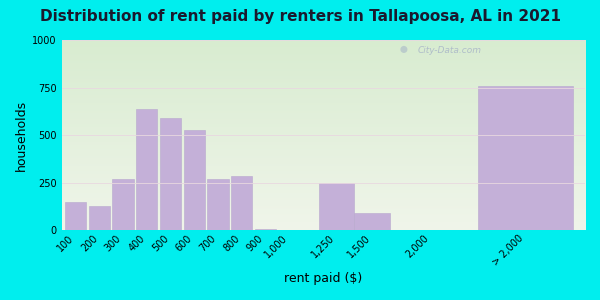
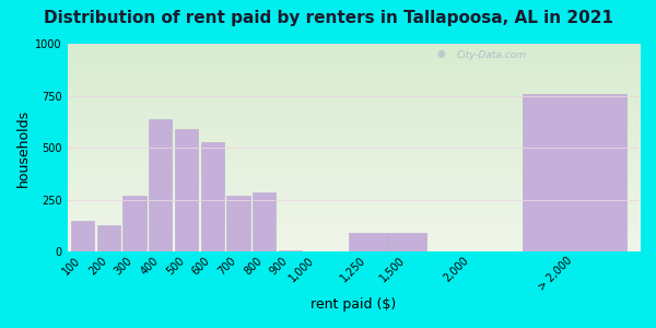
1,250: 250 -> 90
